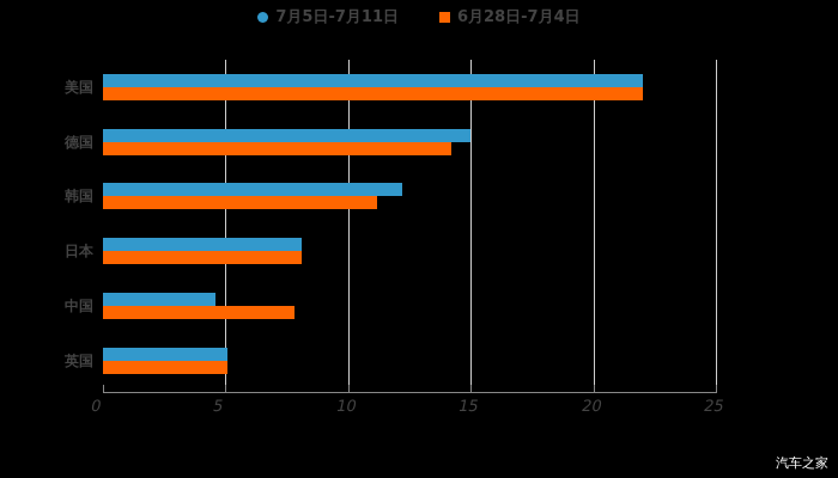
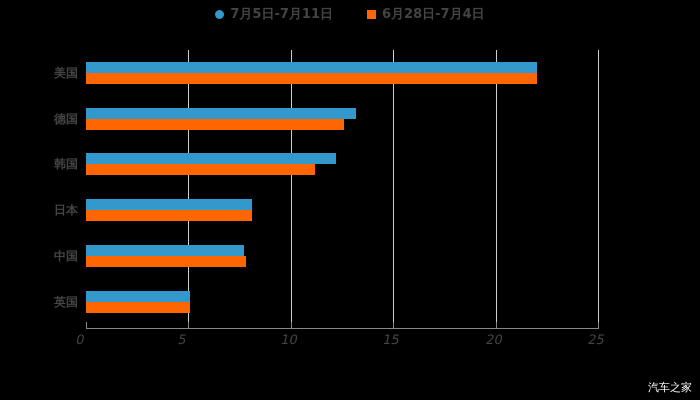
7月5日-7月11日/德国: 15.0 -> 13.2
6月28日-7月4日/德国: 14.2 -> 12.6
7月5日-7月11日/中国: 4.6 -> 7.7
